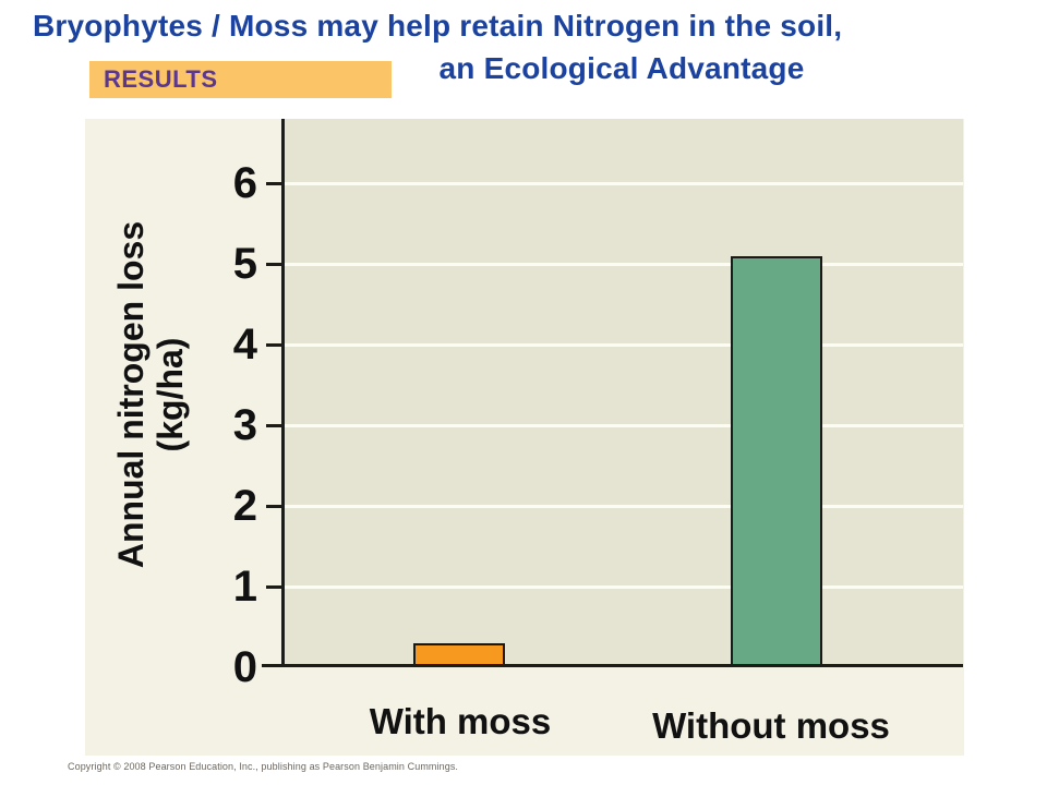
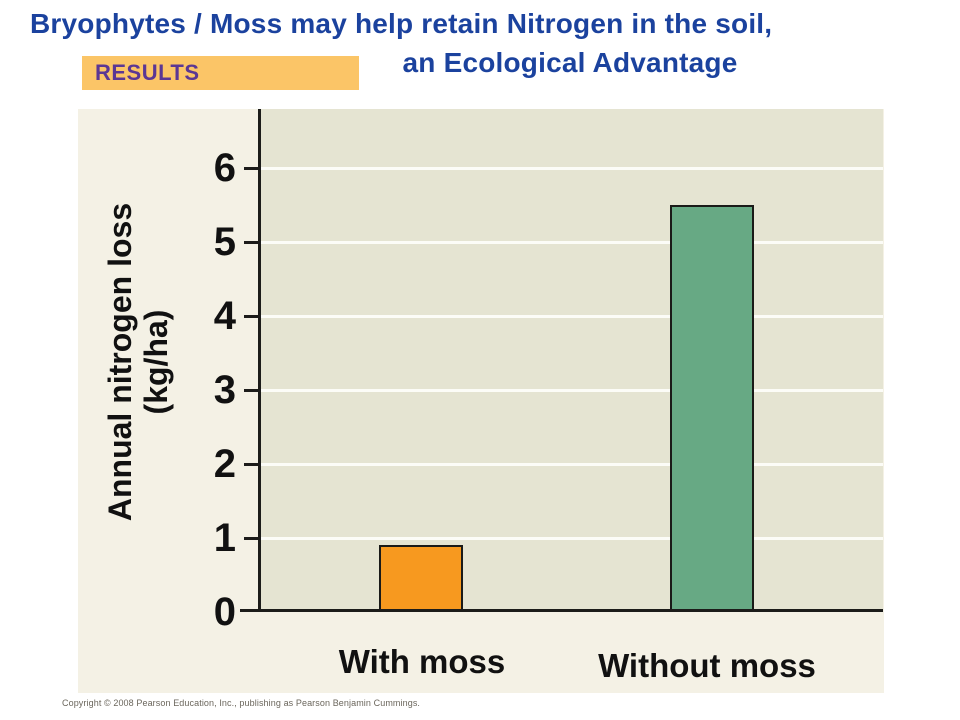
With moss: 0.3 -> 0.9
Without moss: 5.1 -> 5.5
